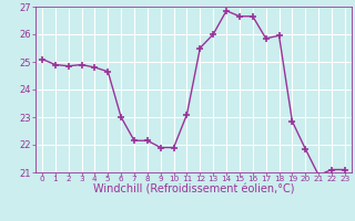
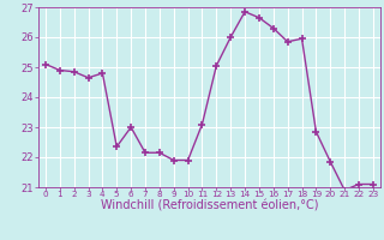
3: 24.90 -> 24.65
5: 24.65 -> 22.35
12: 25.50 -> 25.05
16: 26.65 -> 26.30
